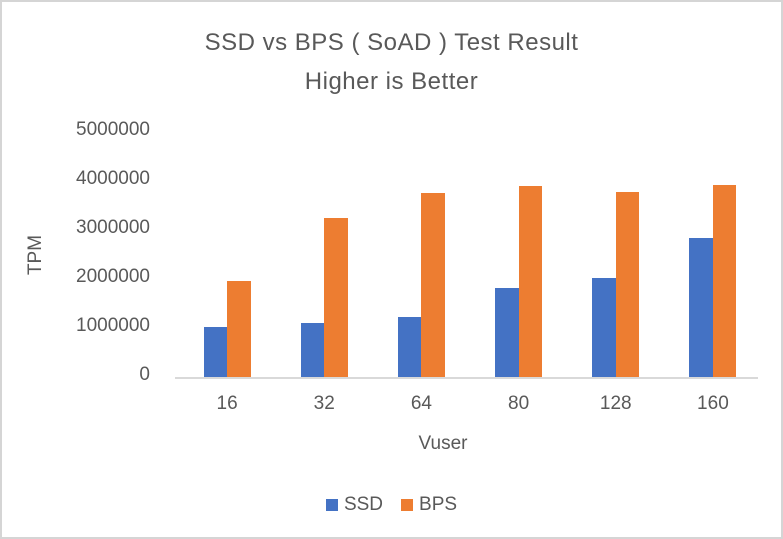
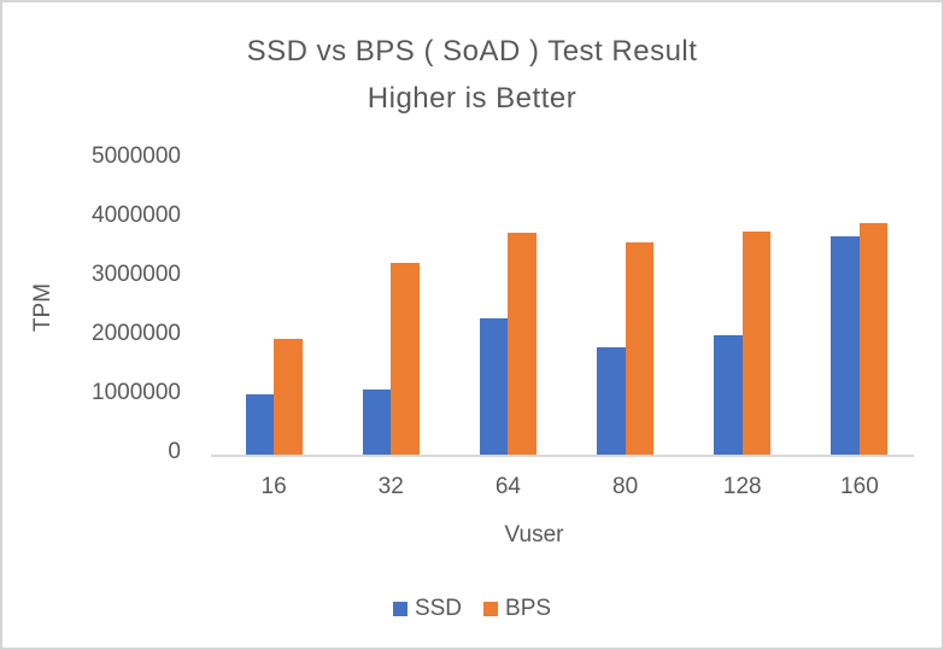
SSD/64: 1200000 -> 2300000
BPS/80: 3900000 -> 3600000
SSD/160: 2800000 -> 3700000
